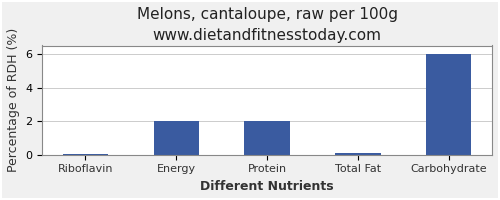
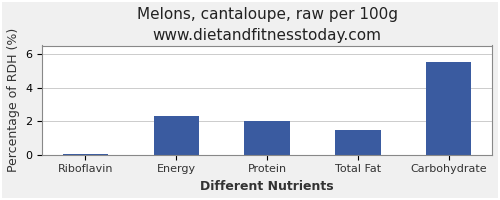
Energy: 2.0 -> 2.3
Total Fat: 0.1 -> 1.5
Carbohydrate: 6.0 -> 5.5
